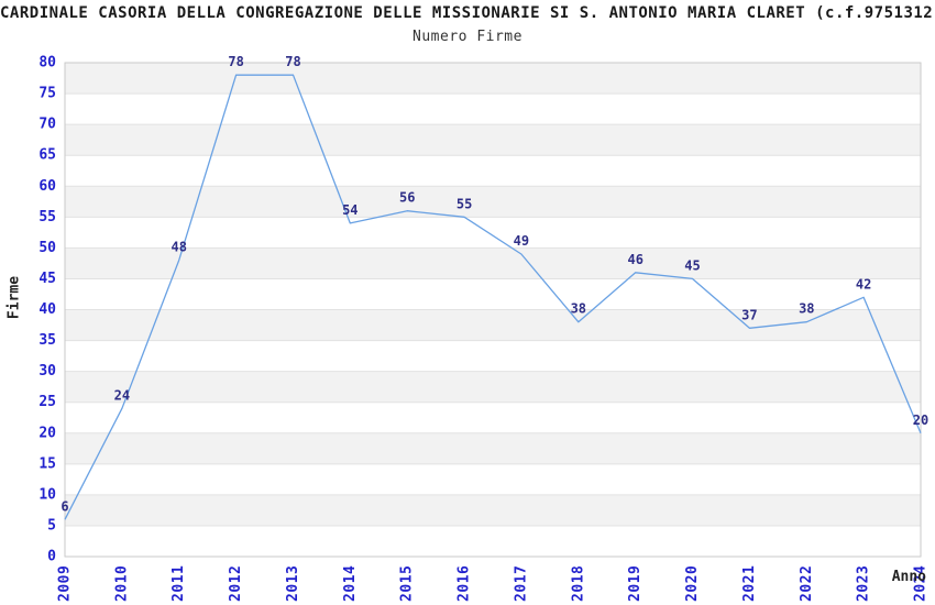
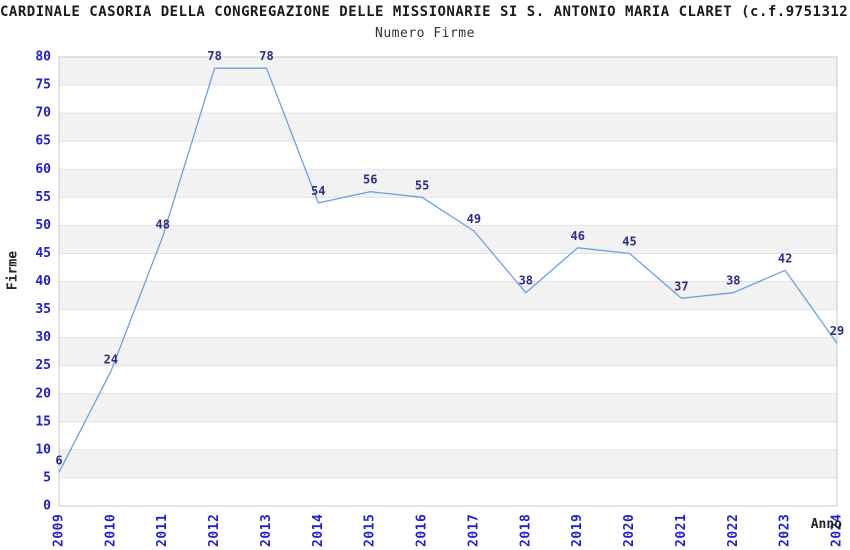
2024: 20 -> 29
